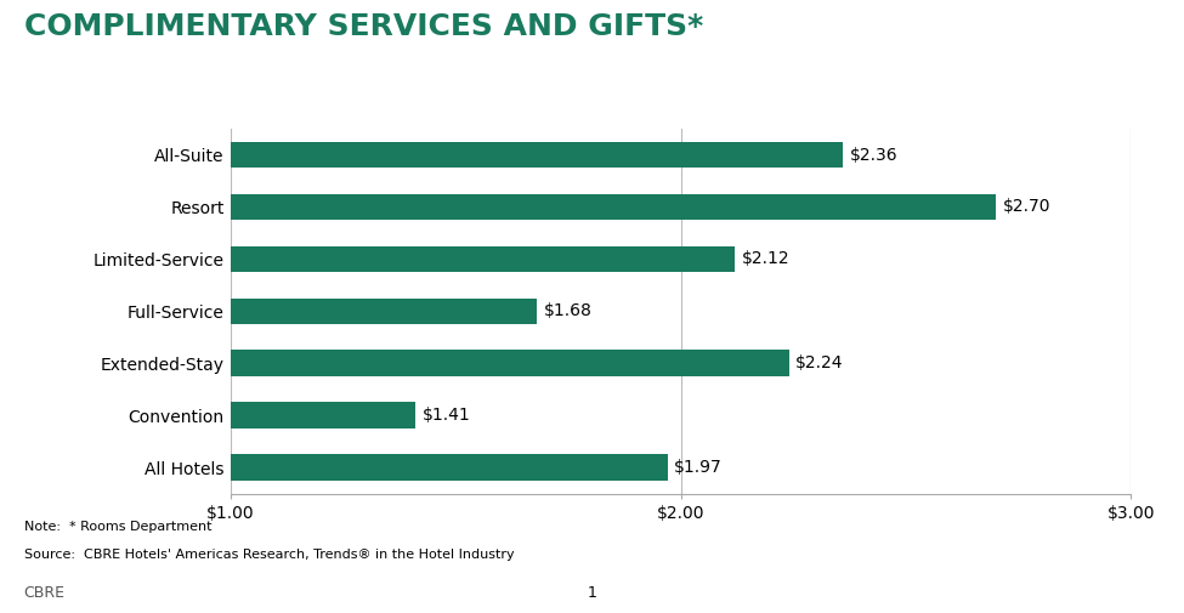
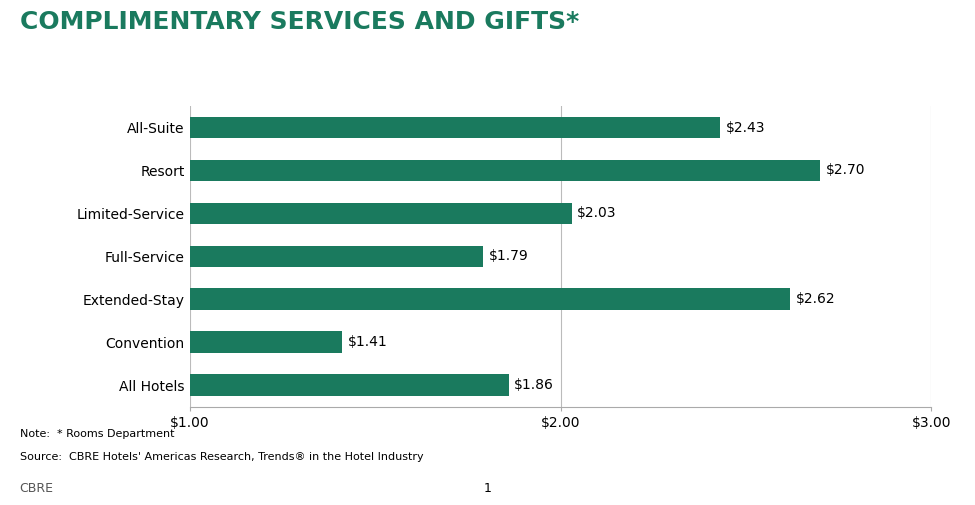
All-Suite: $2.36 -> $2.43
Limited-Service: $2.12 -> $2.03
Full-Service: $1.68 -> $1.79
Extended-Stay: $2.24 -> $2.62
All Hotels: $1.97 -> $1.86
